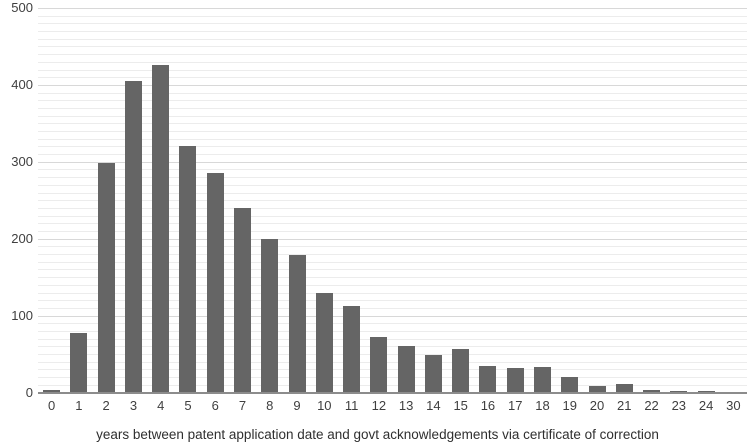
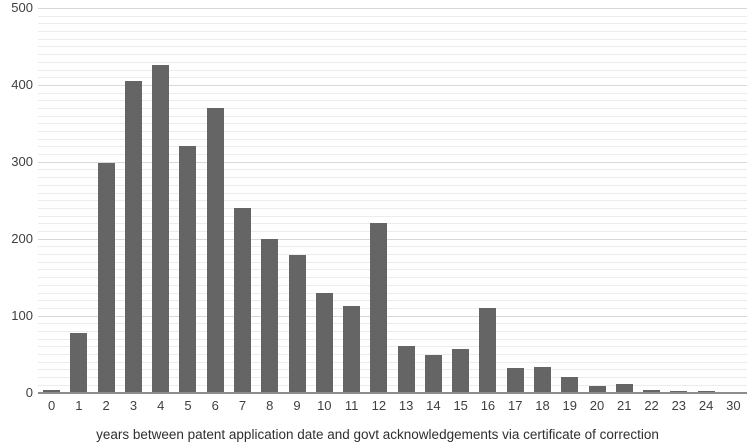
6: 280 -> 370
12: 70 -> 220
16: 30 -> 110
